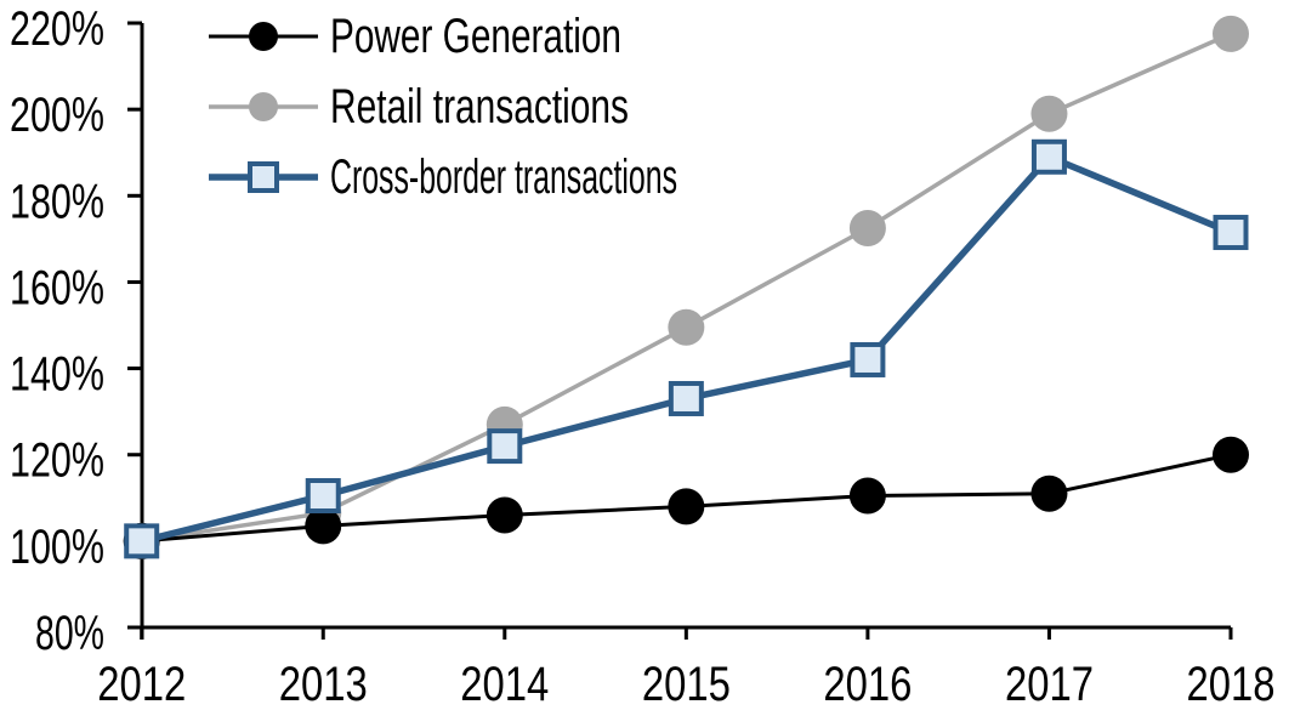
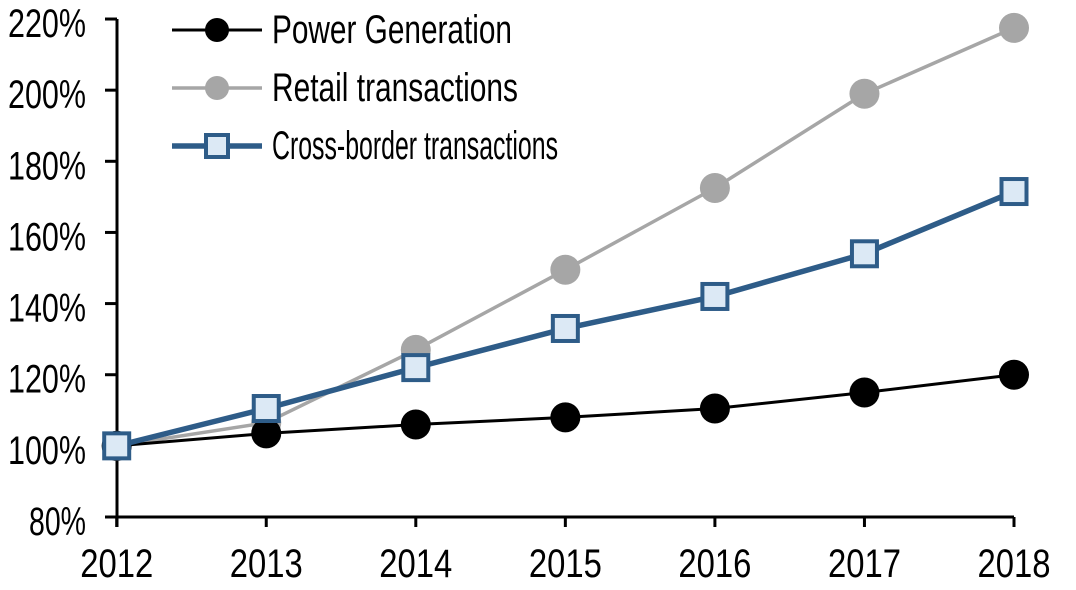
Power Generation/2017: 111% -> 115%
Cross-border transactions/2017: 189% -> 154%
